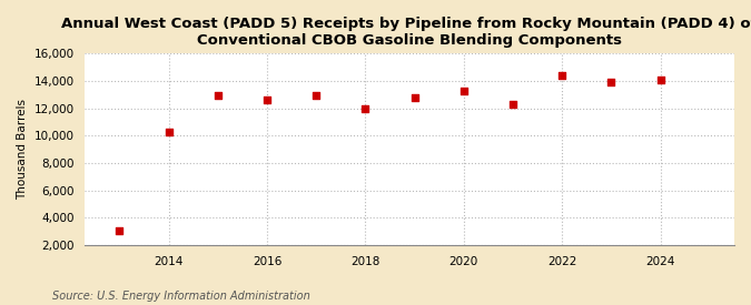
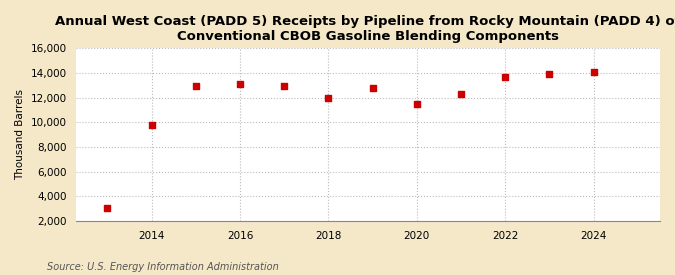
2014: 10,300 -> 9,800
2016: 12,600 -> 13,100
2020: 13,300 -> 11,500
2022: 14,400 -> 13,700
